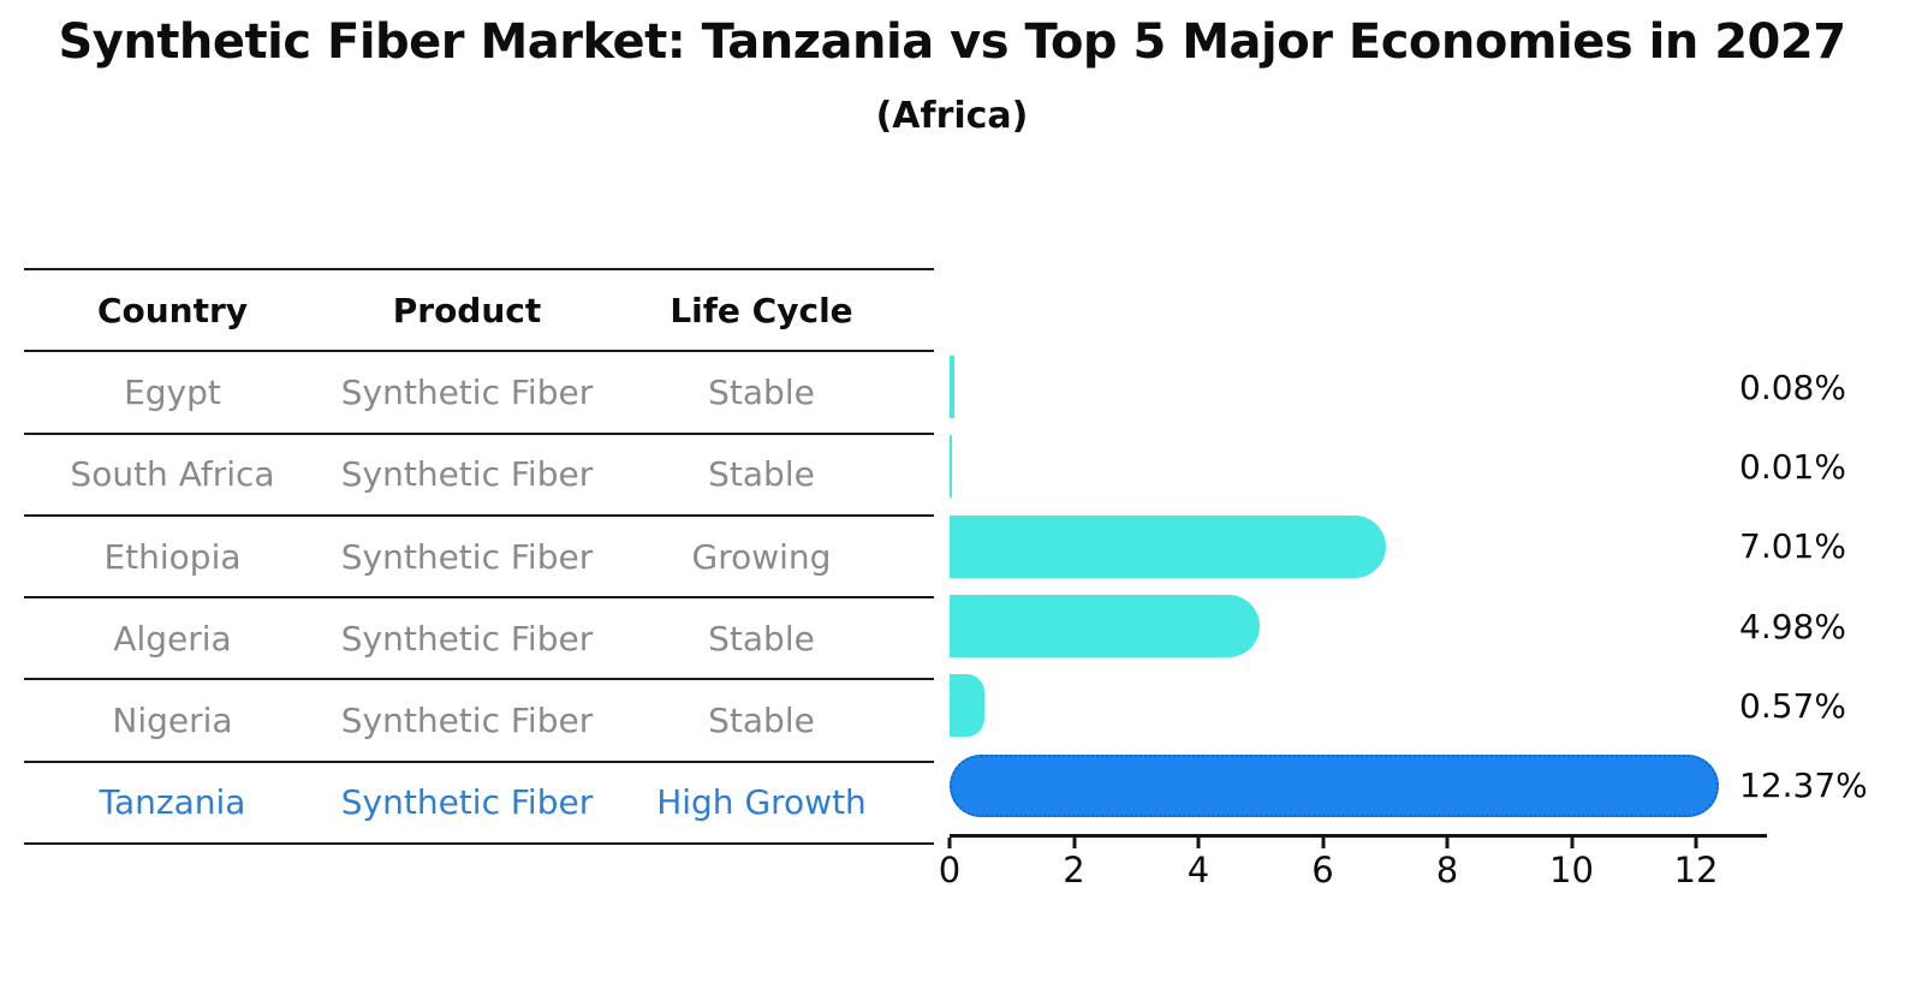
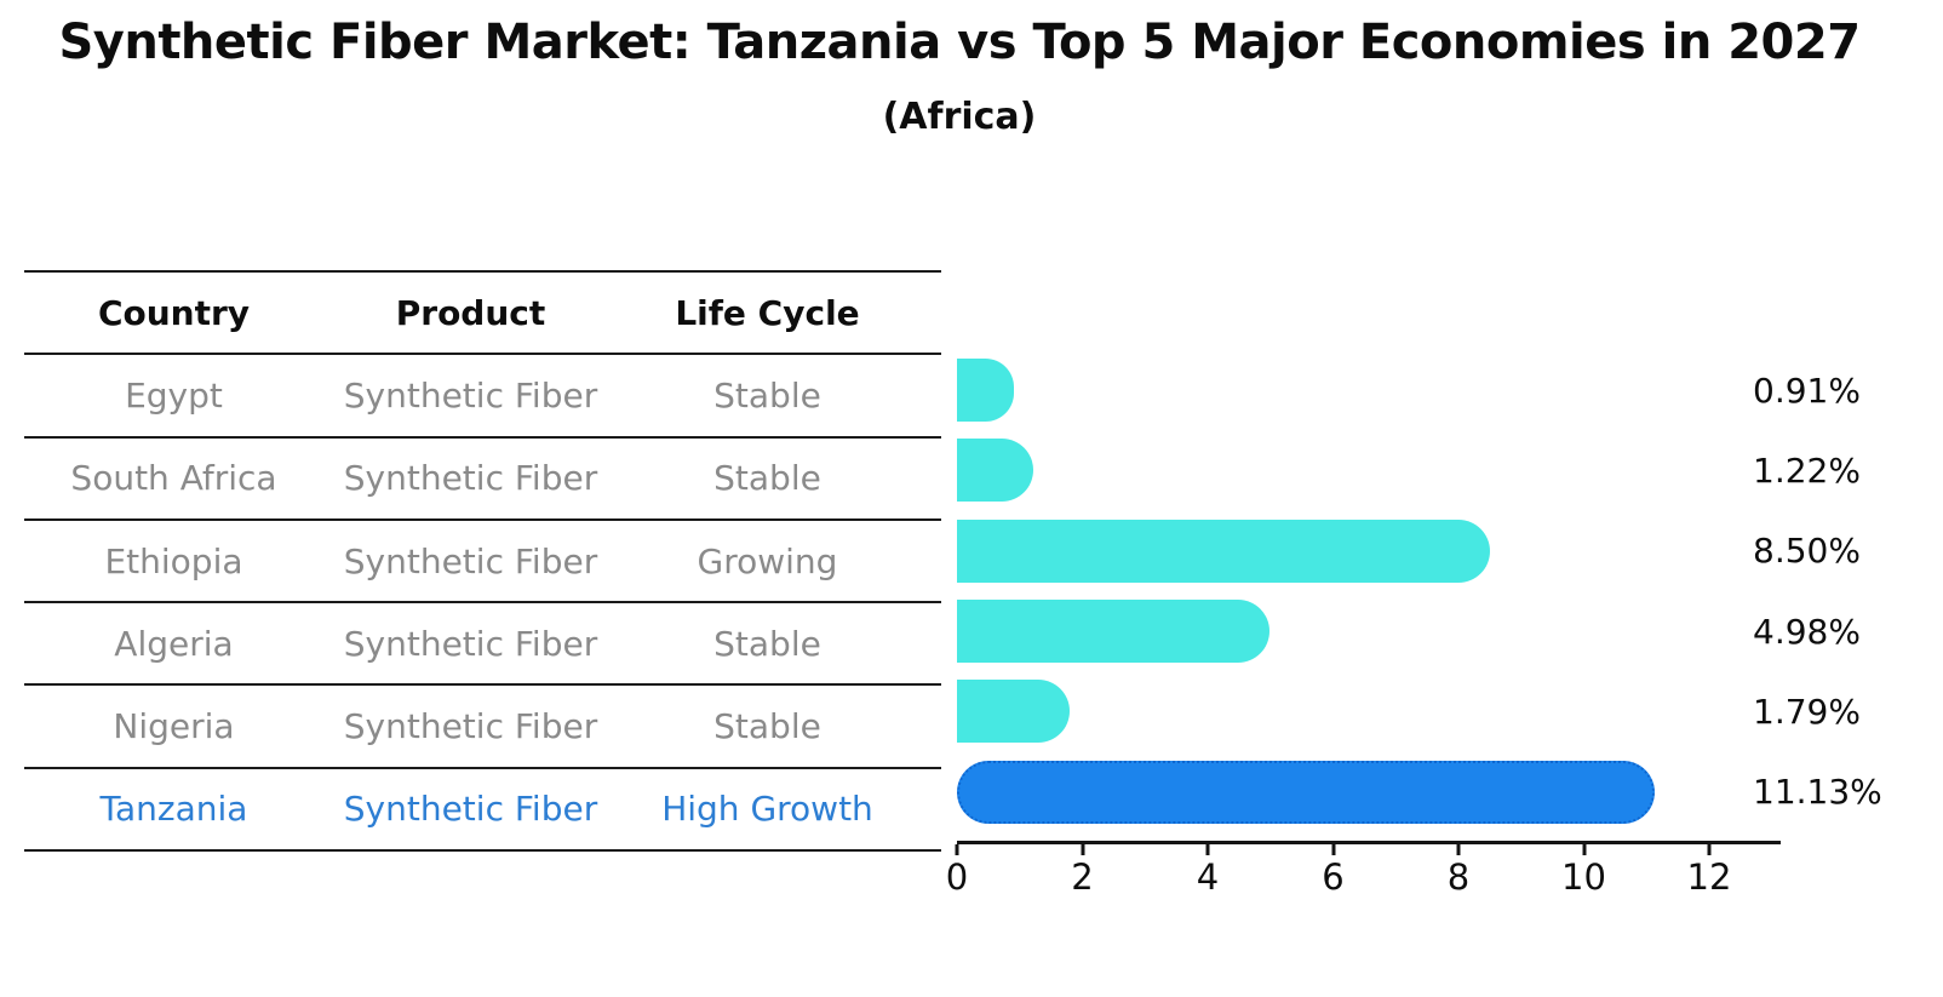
Egypt: 0.08% -> 0.91%
South Africa: 0.01% -> 1.22%
Ethiopia: 7.01% -> 8.50%
Nigeria: 0.57% -> 1.79%
Tanzania: 12.37% -> 11.13%
